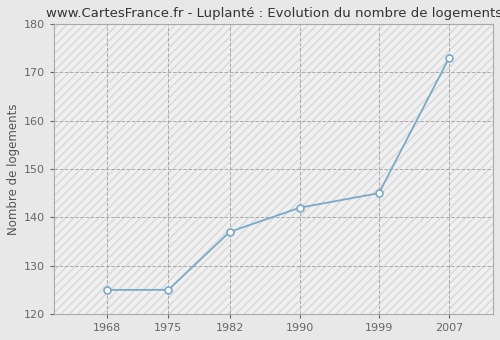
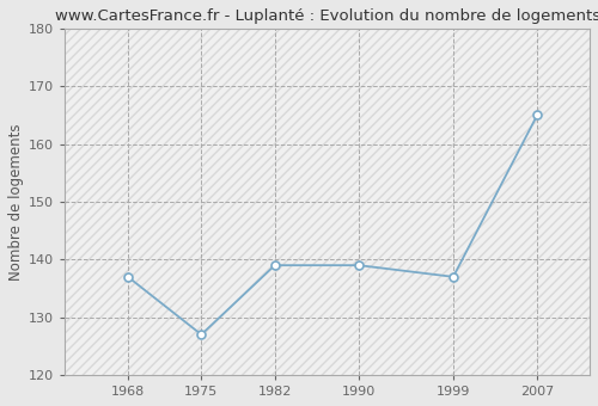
1968: 125 -> 137
1975: 125 -> 127
1982: 137 -> 139
1990: 142 -> 139
1999: 145 -> 137
2007: 173 -> 165
